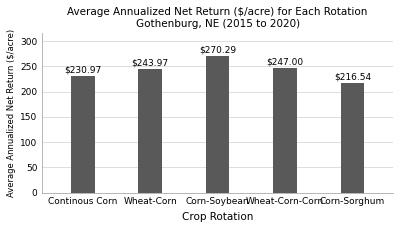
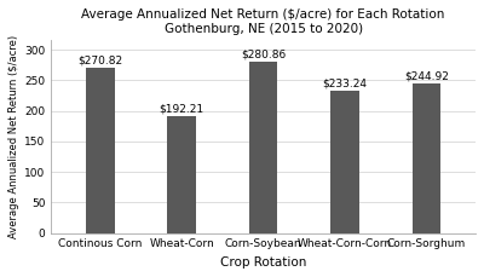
Continous Corn: $230.97 -> $270.82
Wheat-Corn: $243.97 -> $192.21
Corn-Soybean: $270.29 -> $280.86
Wheat-Corn-Corn: $247.00 -> $233.24
Corn-Sorghum: $216.54 -> $244.92
